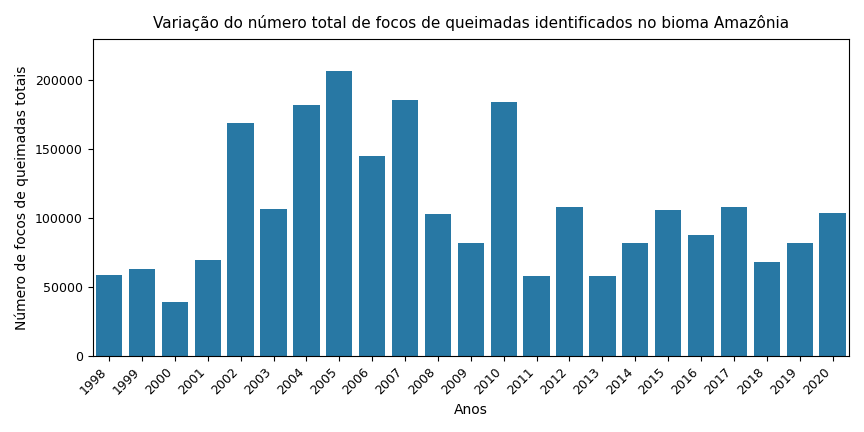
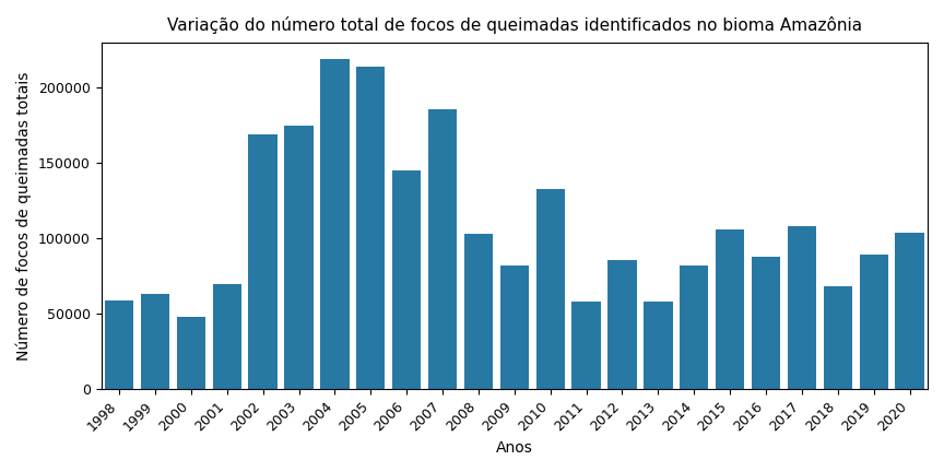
2000: 39000 -> 48000
2003: 107000 -> 175000
2004: 182000 -> 219000
2005: 207000 -> 214000
2010: 184000 -> 133000
2012: 108000 -> 86000
2019: 82000 -> 89000
